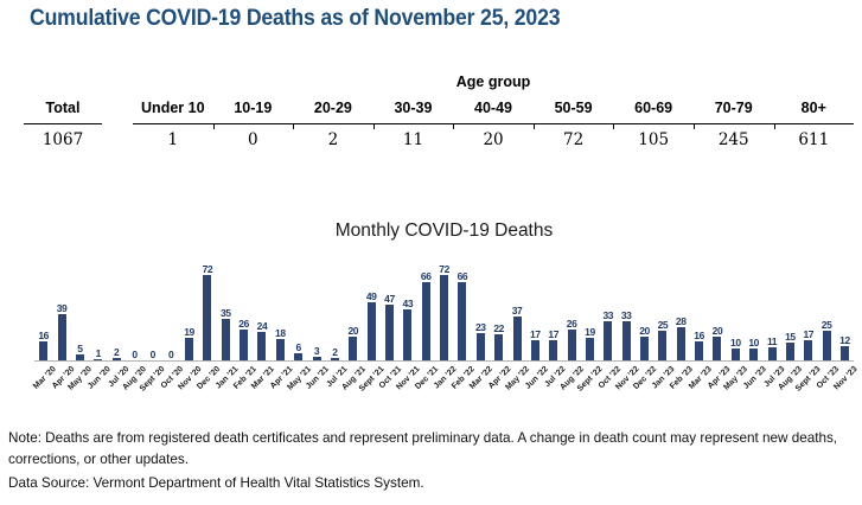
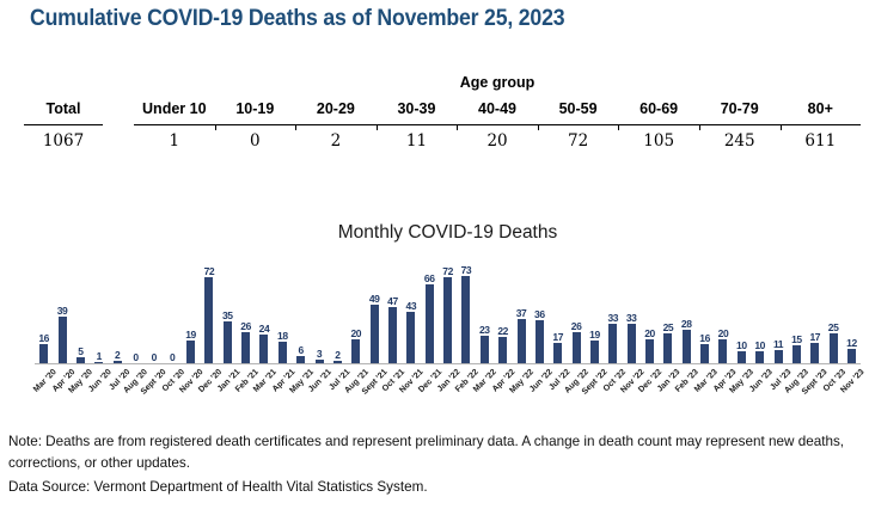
Feb '22: 66 -> 73
Jun '22: 17 -> 36
